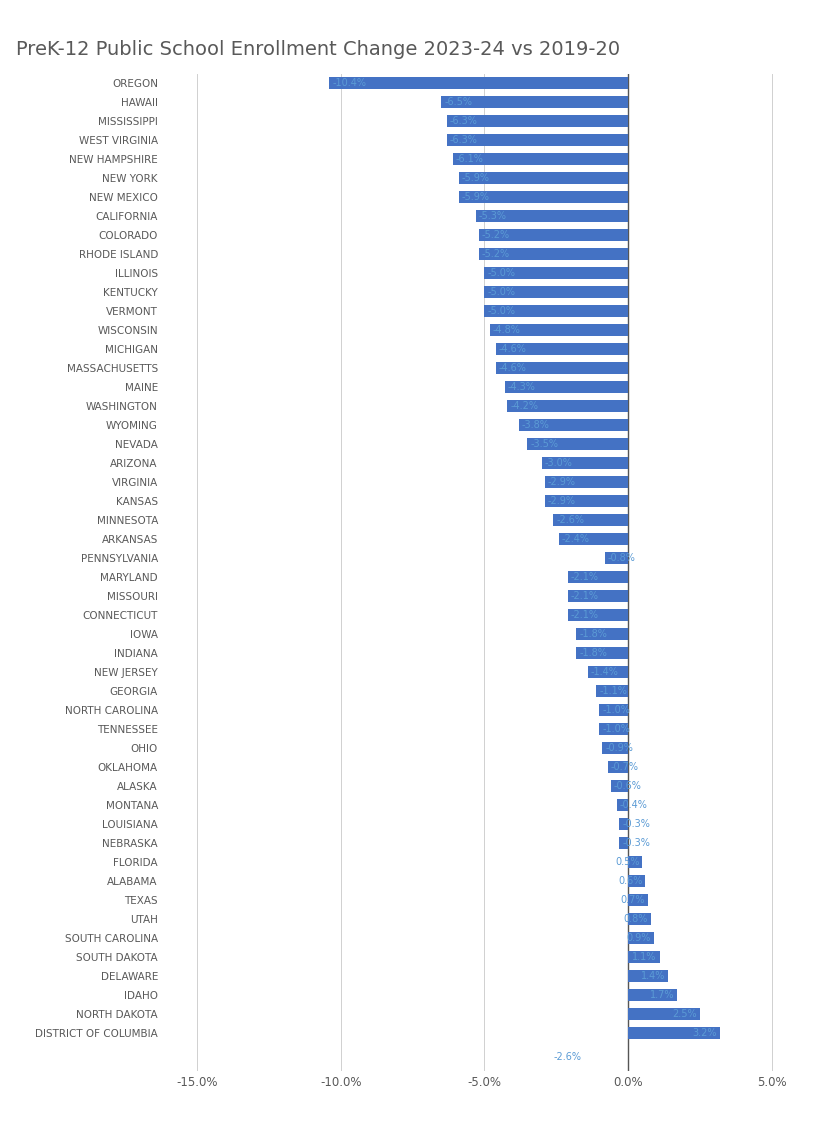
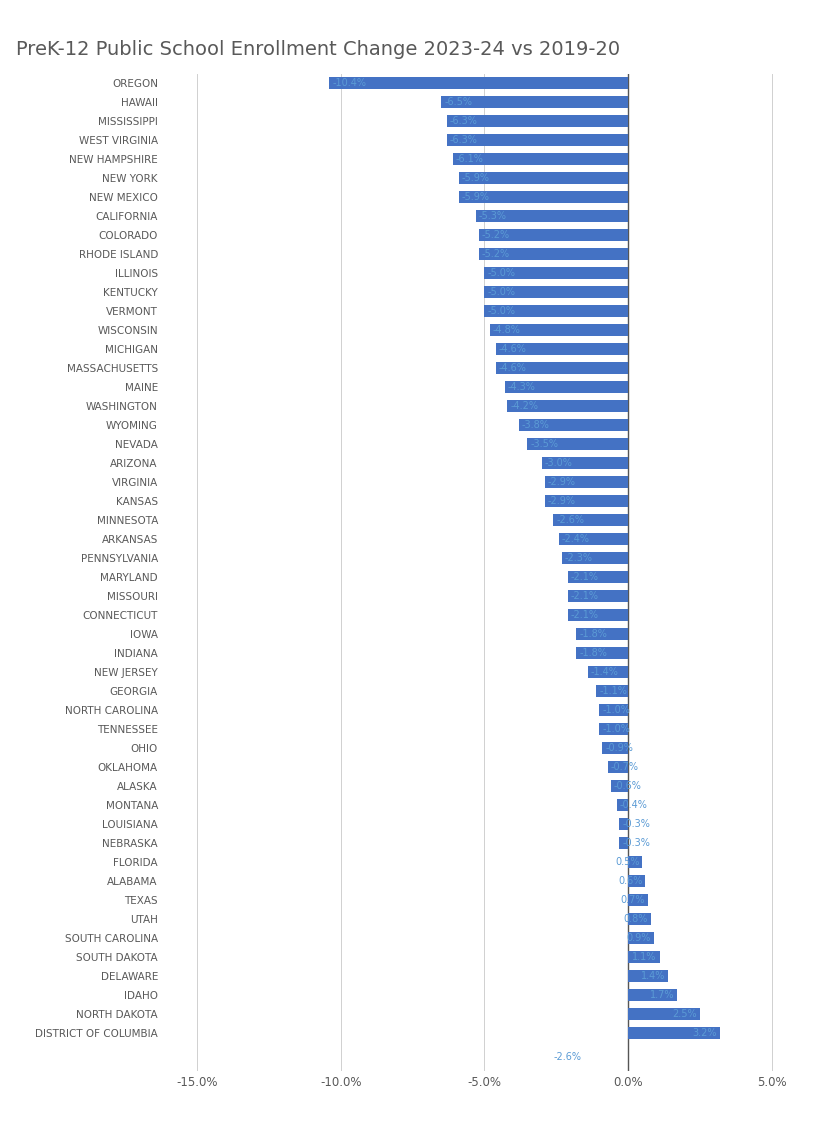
PENNSYLVANIA: -0.8% -> -2.3%
